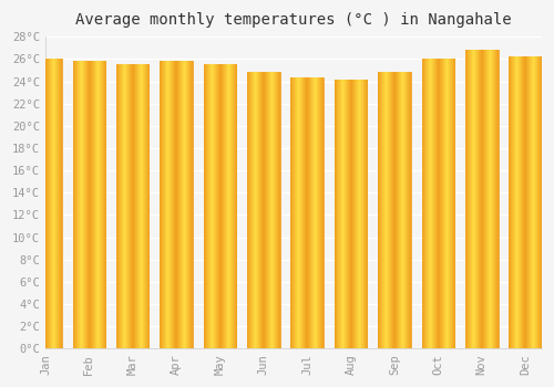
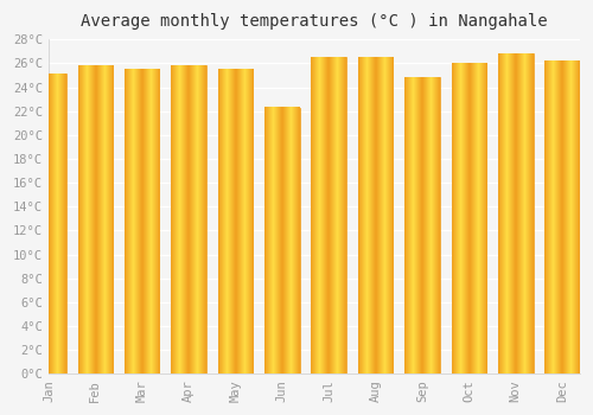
Jan: 26.0°C -> 25.1°C
Jun: 24.8°C -> 22.3°C
Jul: 24.3°C -> 26.5°C
Aug: 24.1°C -> 26.5°C
